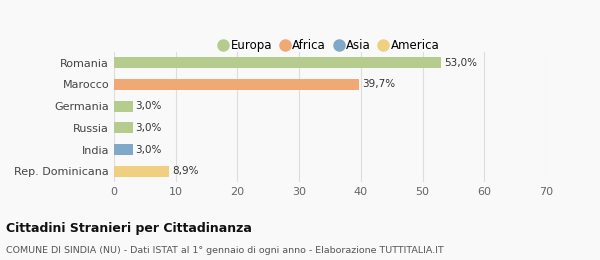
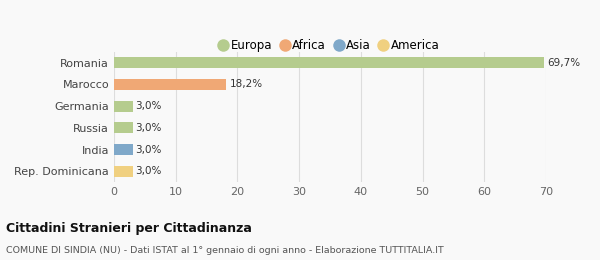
Romania: 53,0% -> 69,7%
Marocco: 39,7% -> 18,2%
Rep. Dominicana: 8,9% -> 3,0%
